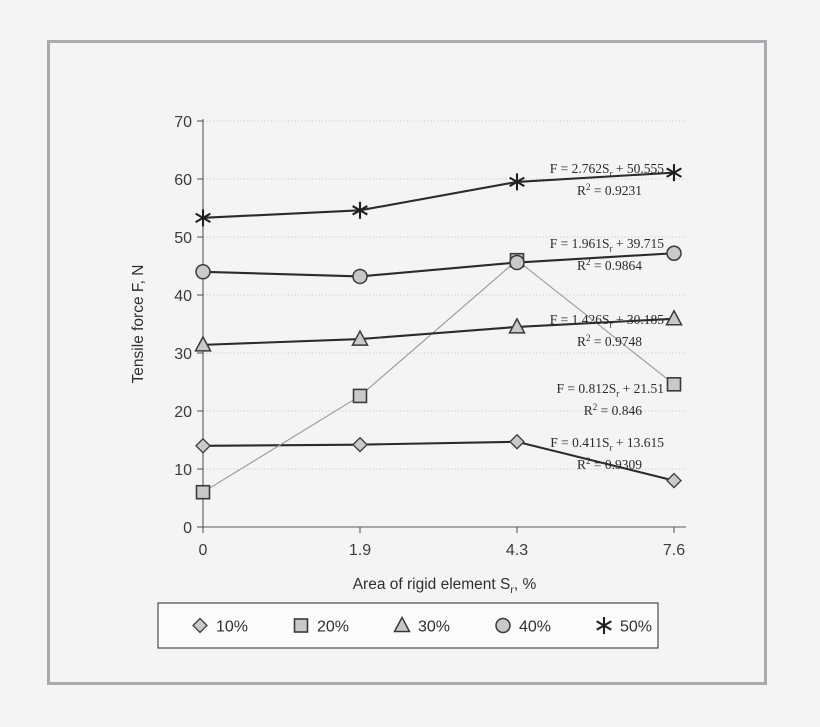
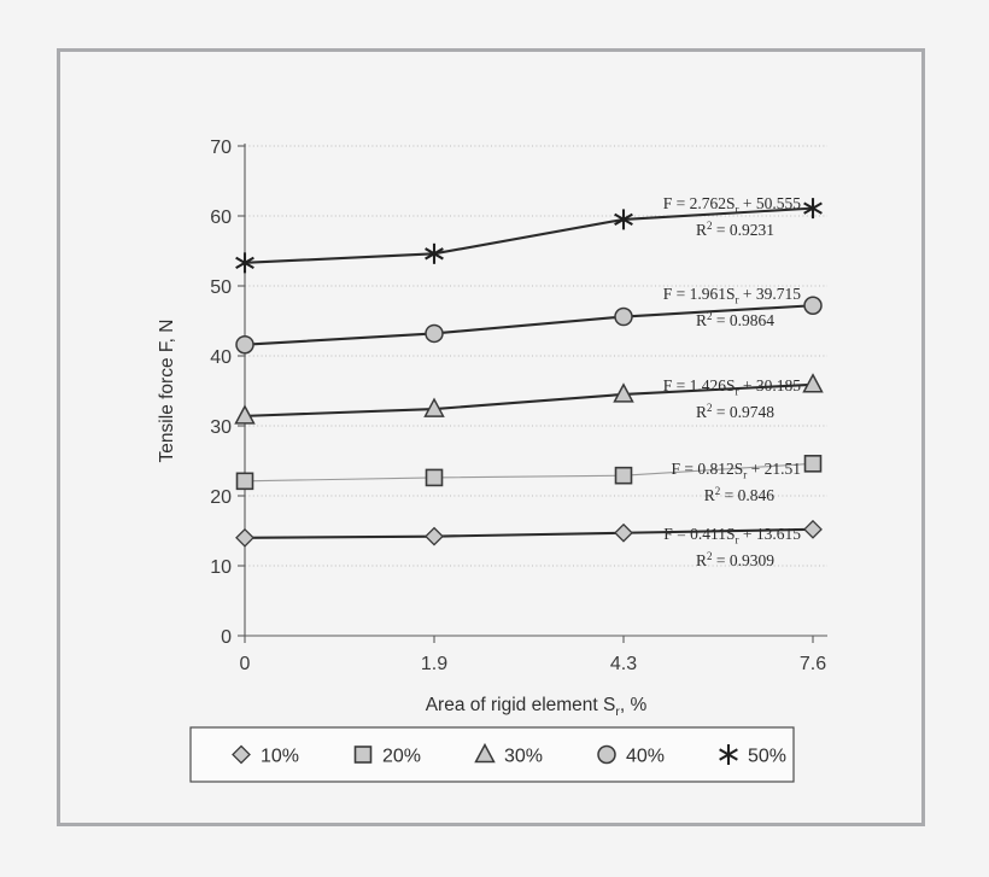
20%/0: 6 -> 22
40%/0: 44 -> 42
20%/4.3: 46 -> 23
10%/7.6: 8 -> 15
